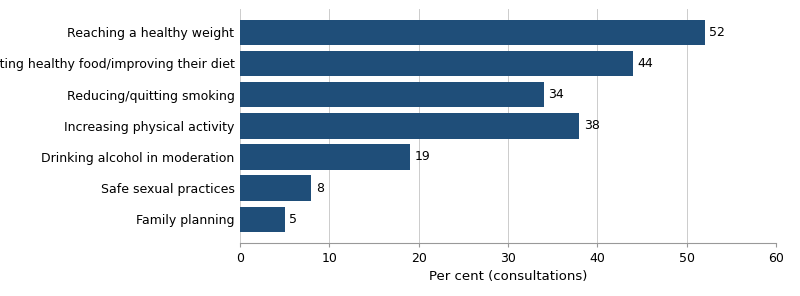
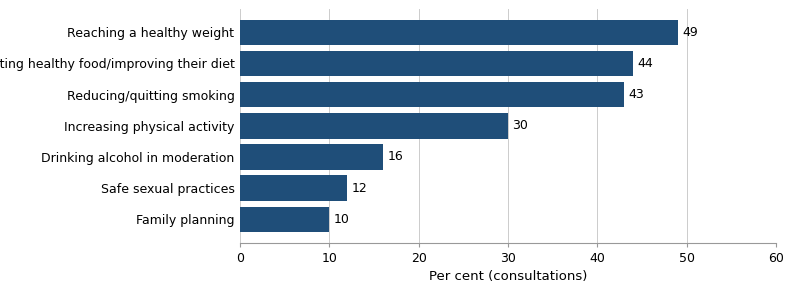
Reaching a healthy weight: 52 -> 49
Reducing/quitting smoking: 34 -> 43
Increasing physical activity: 38 -> 30
Drinking alcohol in moderation: 19 -> 16
Safe sexual practices: 8 -> 12
Family planning: 5 -> 10
